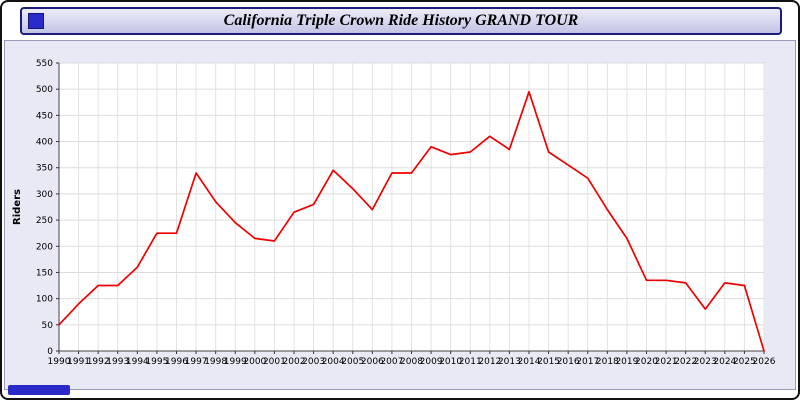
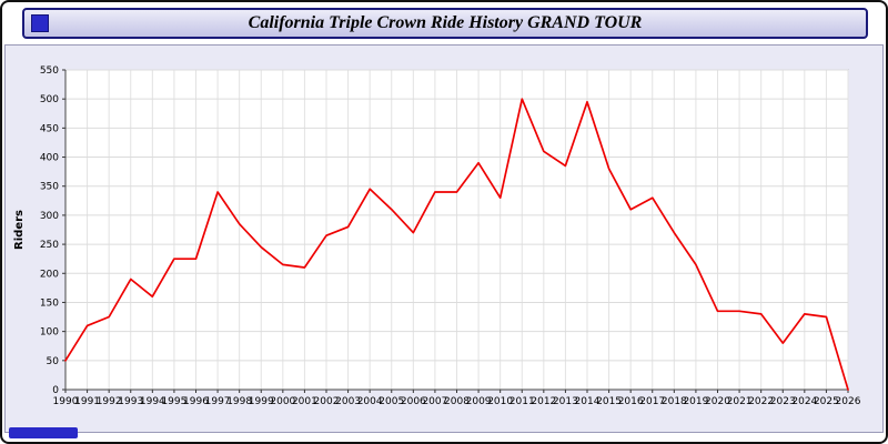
1991: 90 -> 110
1993: 120 -> 190
2010: 380 -> 330
2011: 380 -> 500
2016: 360 -> 310
